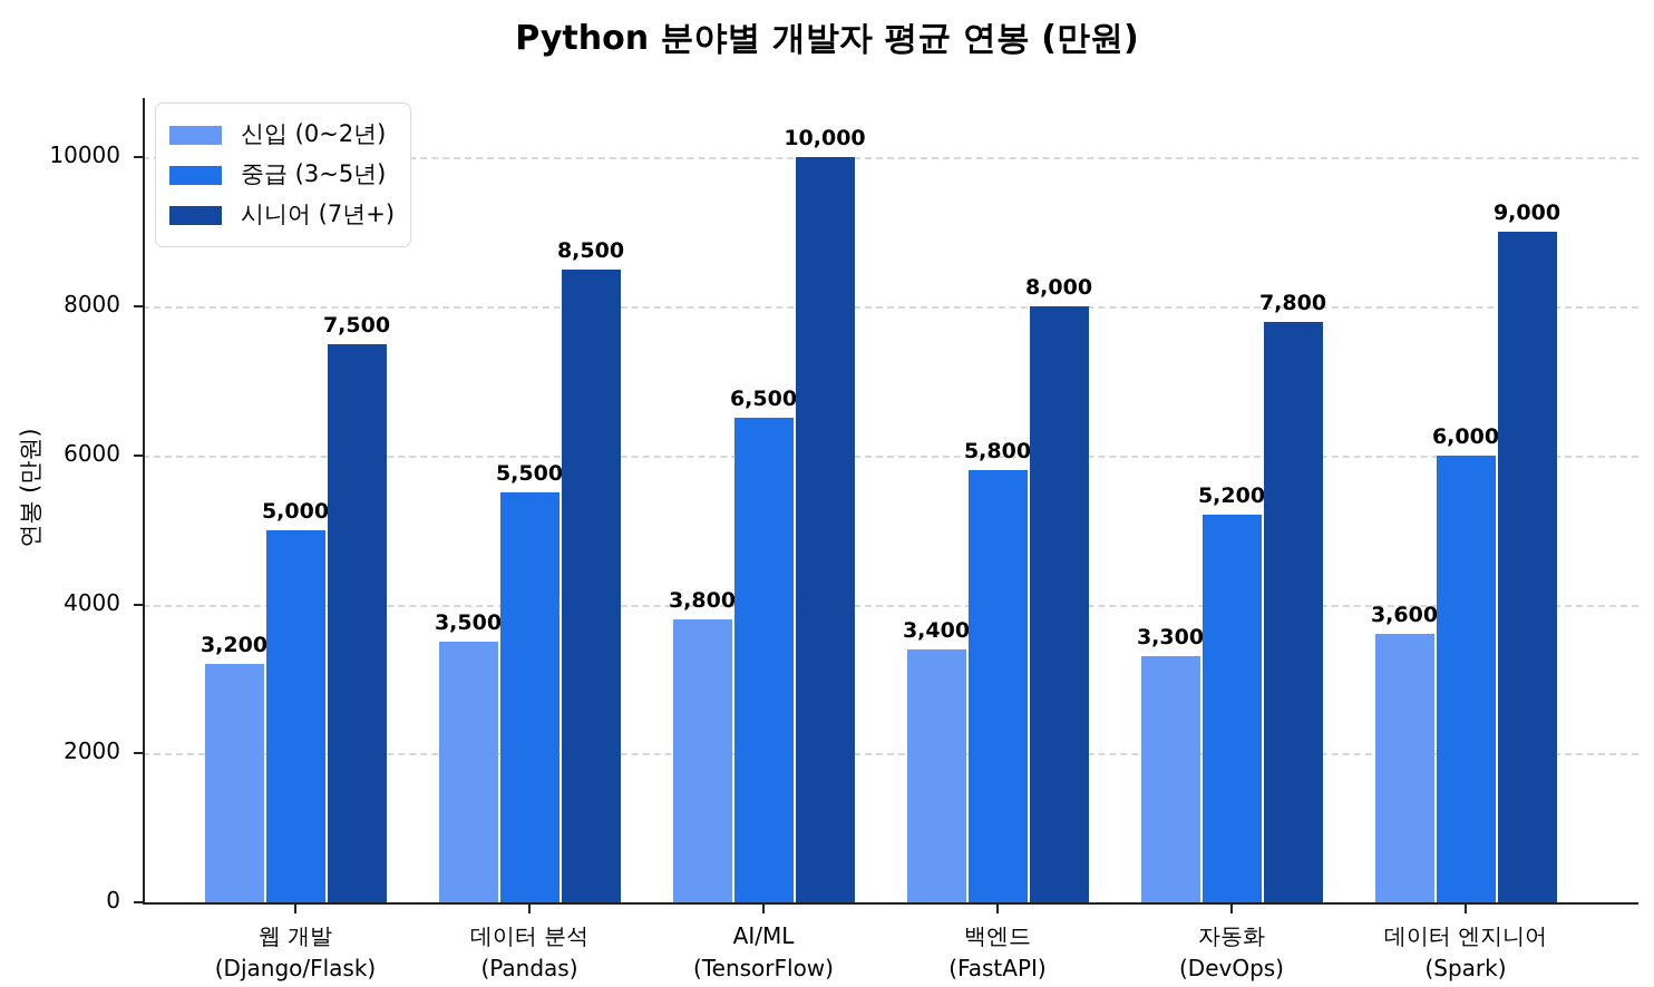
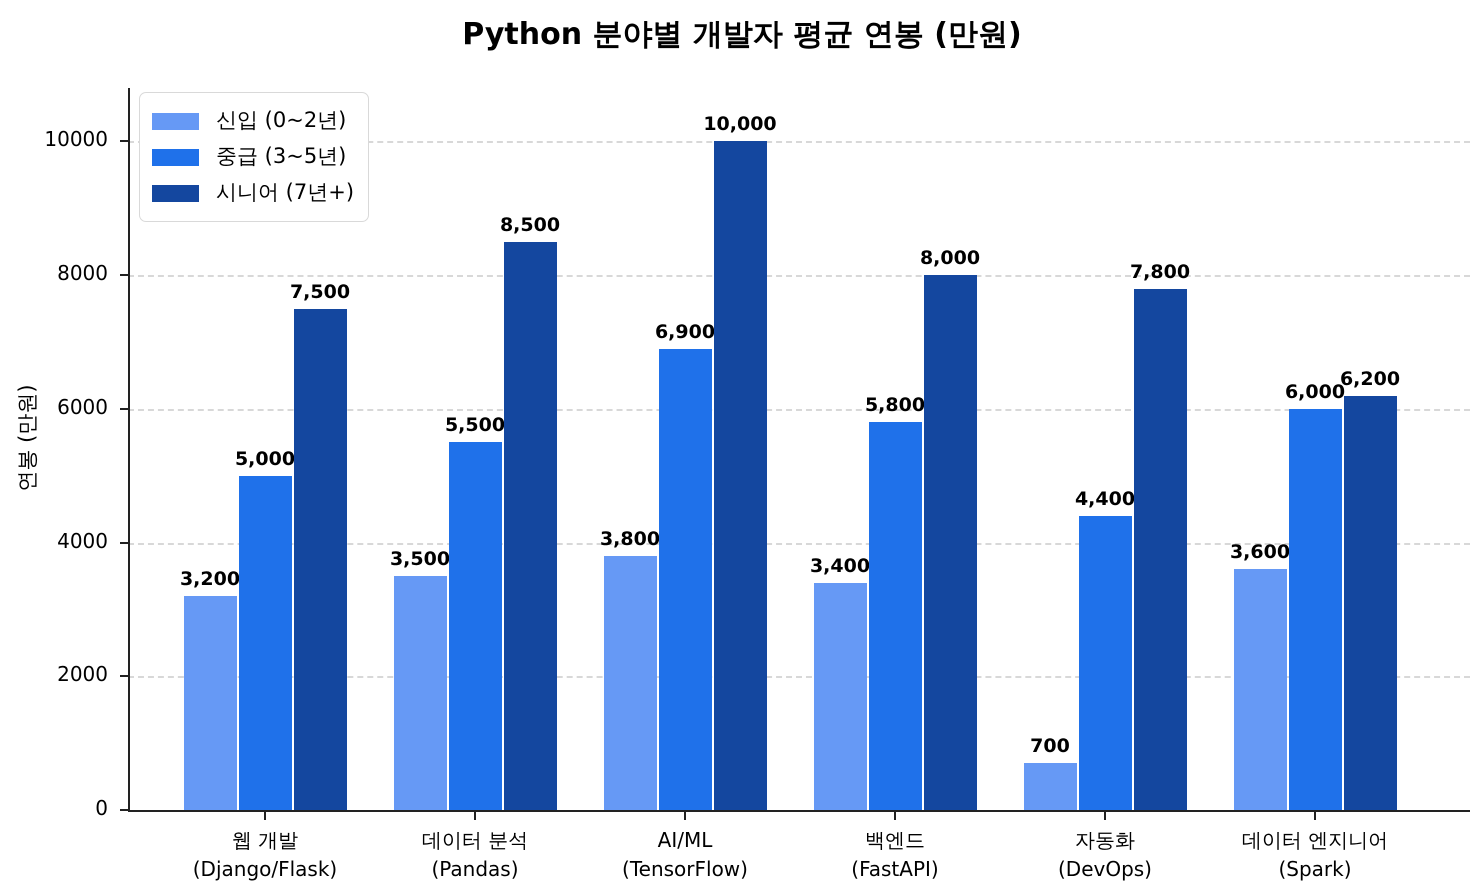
중급 (3~5년)/AI/ML (TensorFlow): 6,500 -> 6,900
신입 (0~2년)/자동화 (DevOps): 3,300 -> 700
중급 (3~5년)/자동화 (DevOps): 5,200 -> 4,400
시니어 (7년+)/데이터 엔지니어 (Spark): 9,000 -> 6,200
